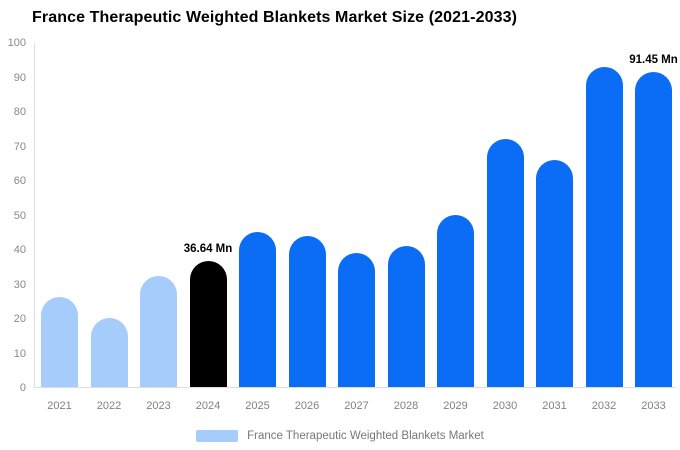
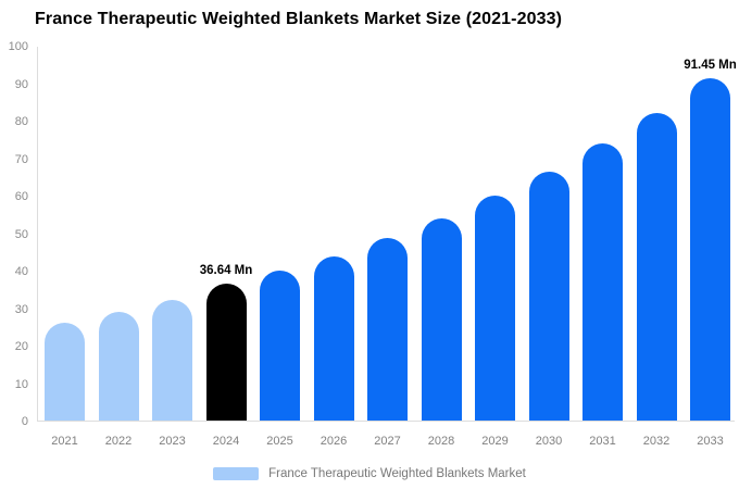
2022: 20 -> 29
2025: 45 -> 40
2027: 39 -> 49
2028: 41 -> 54
2029: 50 -> 60
2030: 72 -> 67
2031: 66 -> 74
2032: 93 -> 82
